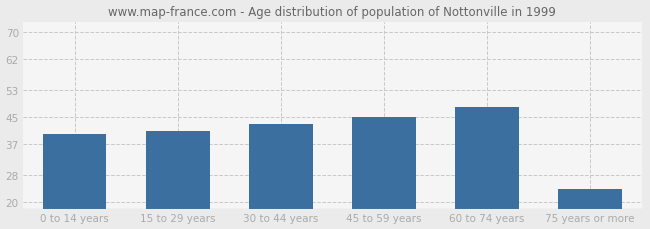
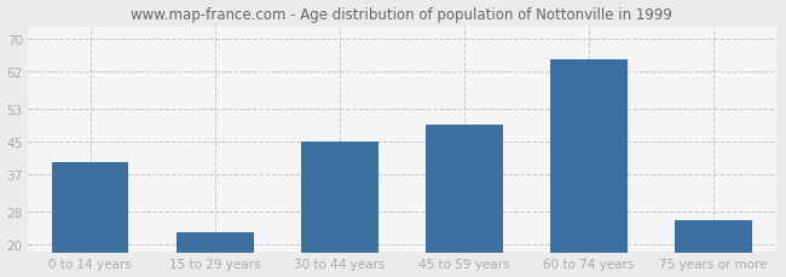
15 to 29 years: 41 -> 23
30 to 44 years: 43 -> 45
45 to 59 years: 45 -> 49
60 to 74 years: 48 -> 65
75 years or more: 24 -> 26
